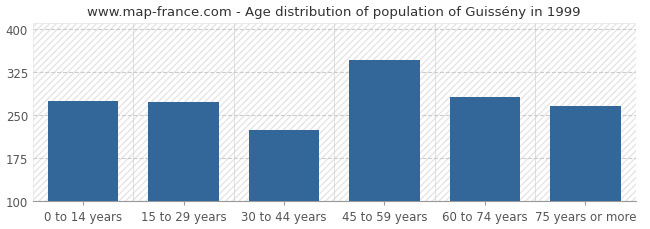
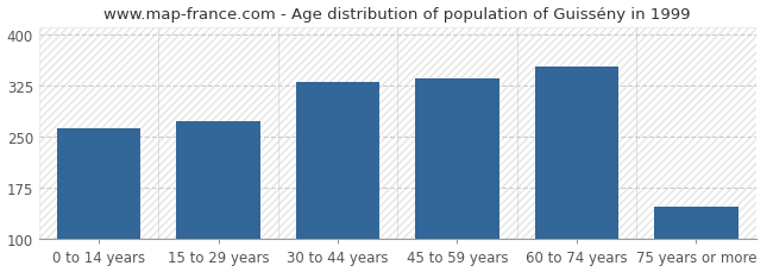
0 to 14 years: 274 -> 263
30 to 44 years: 224 -> 330
45 to 59 years: 346 -> 335
60 to 74 years: 282 -> 352
75 years or more: 266 -> 148
